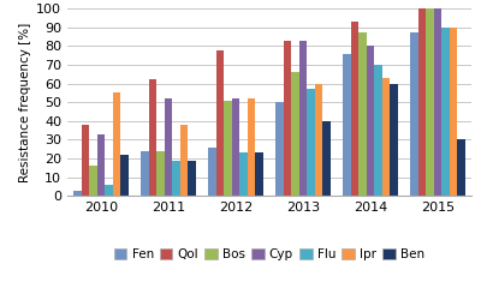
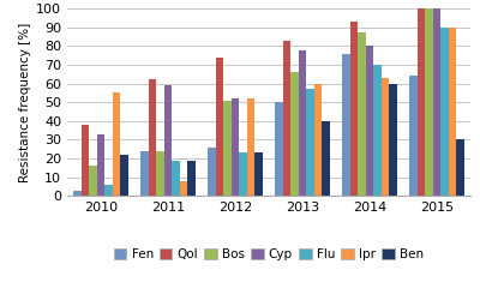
Cyp/2011: 52 -> 59
Ipr/2011: 38 -> 8
Qol/2012: 78 -> 74
Cyp/2013: 83 -> 78
Fen/2015: 87 -> 64
